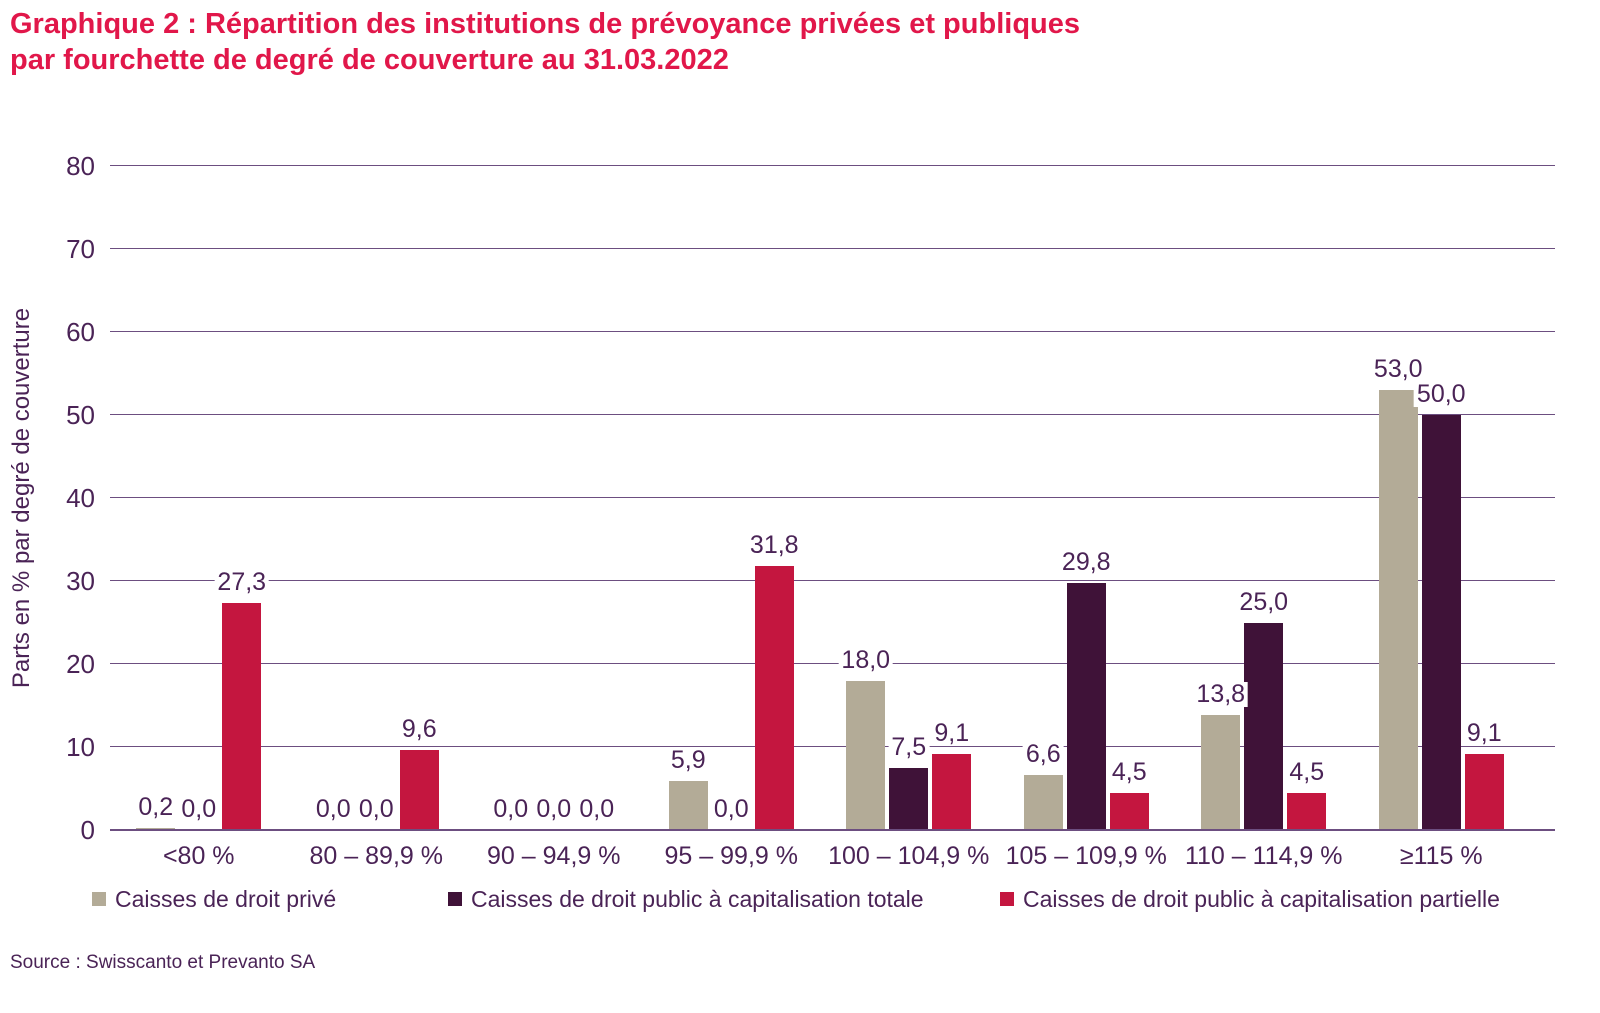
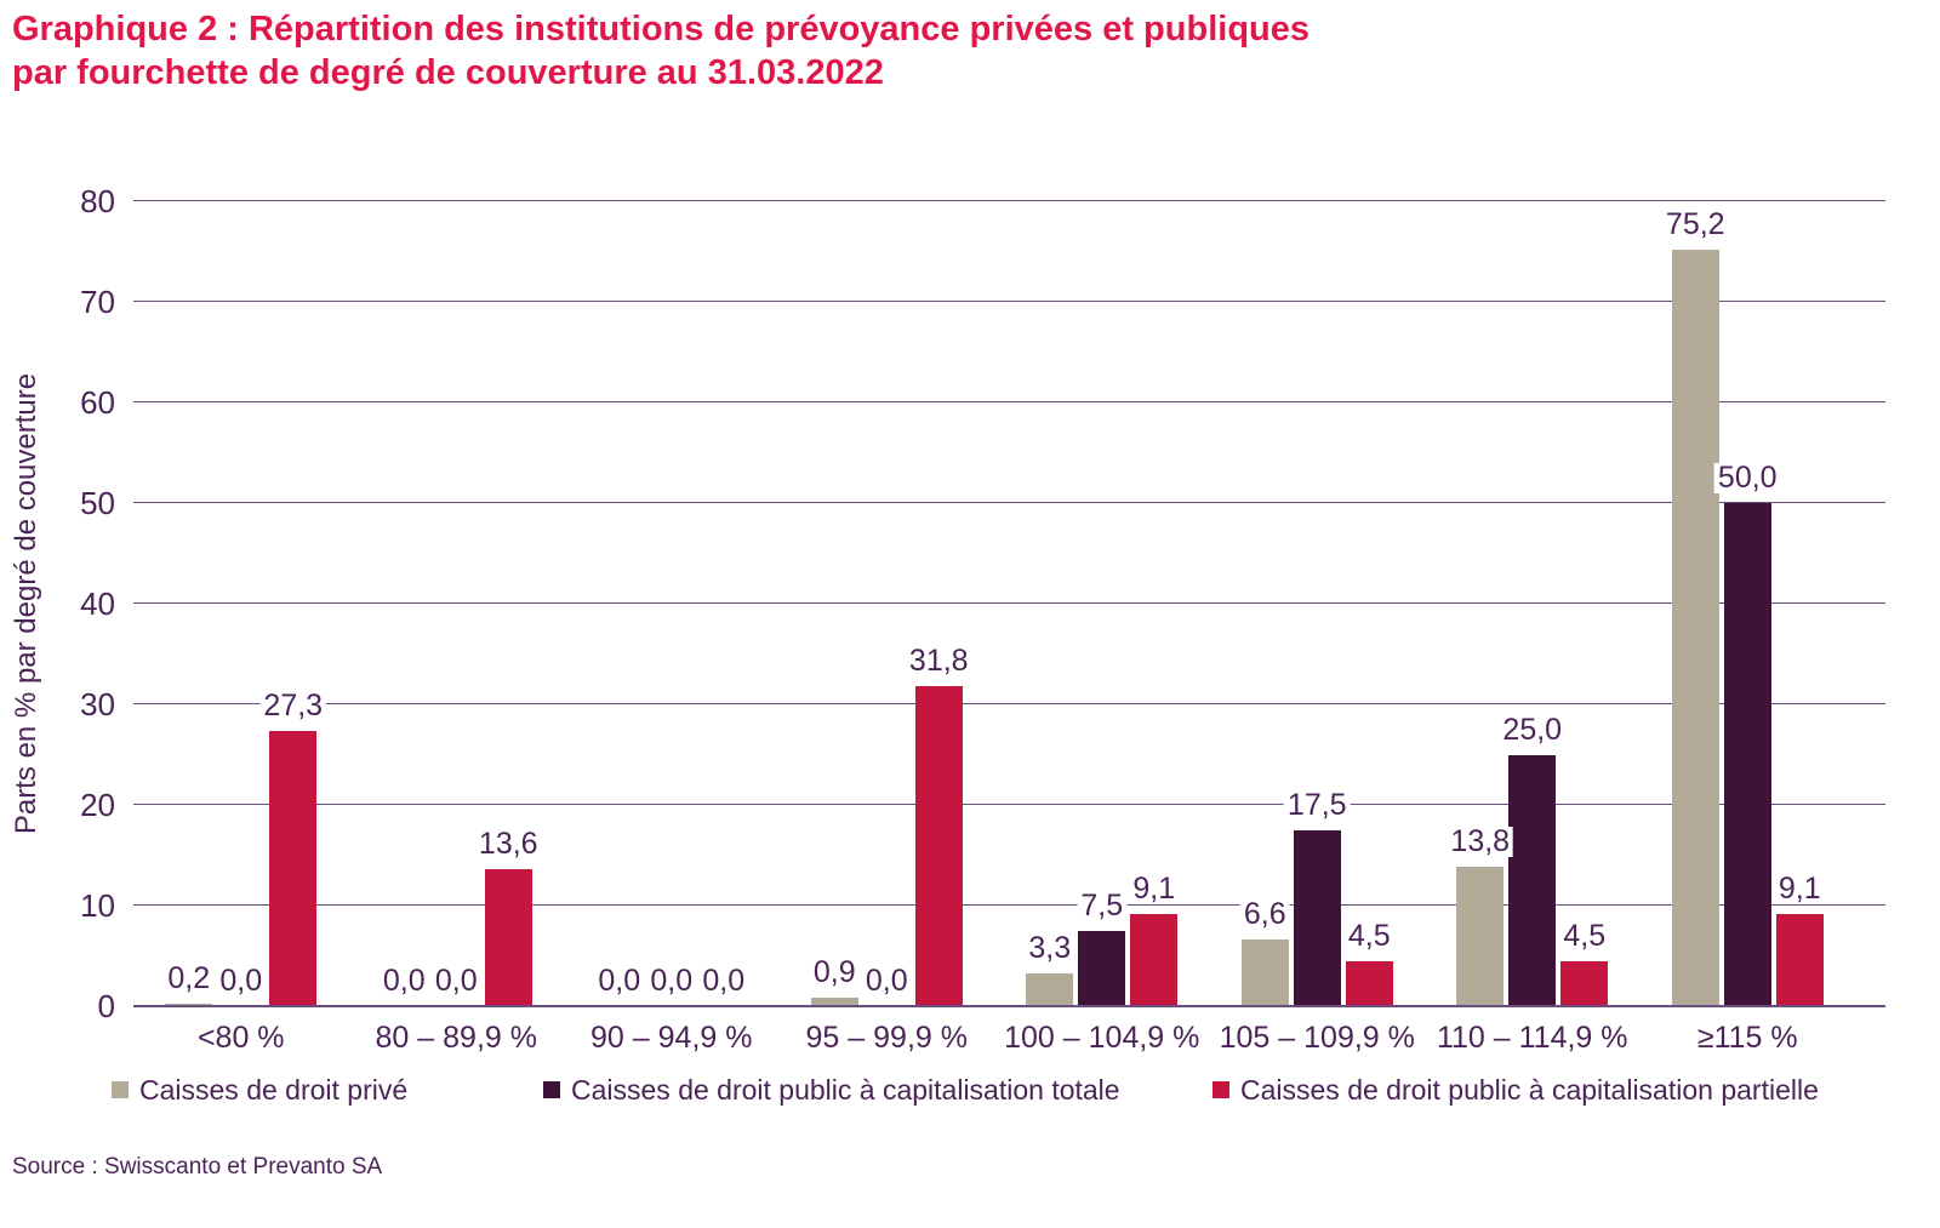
Caisses de droit public à capitalisation partielle/80 – 89,9 %: 9,6 -> 13,6
Caisses de droit privé/95 – 99,9 %: 5,9 -> 0,9
Caisses de droit privé/100 – 104,9 %: 18,0 -> 3,3
Caisses de droit public à capitalisation totale/105 – 109,9 %: 29,8 -> 17,5
Caisses de droit privé/≥115 %: 53,0 -> 75,2
